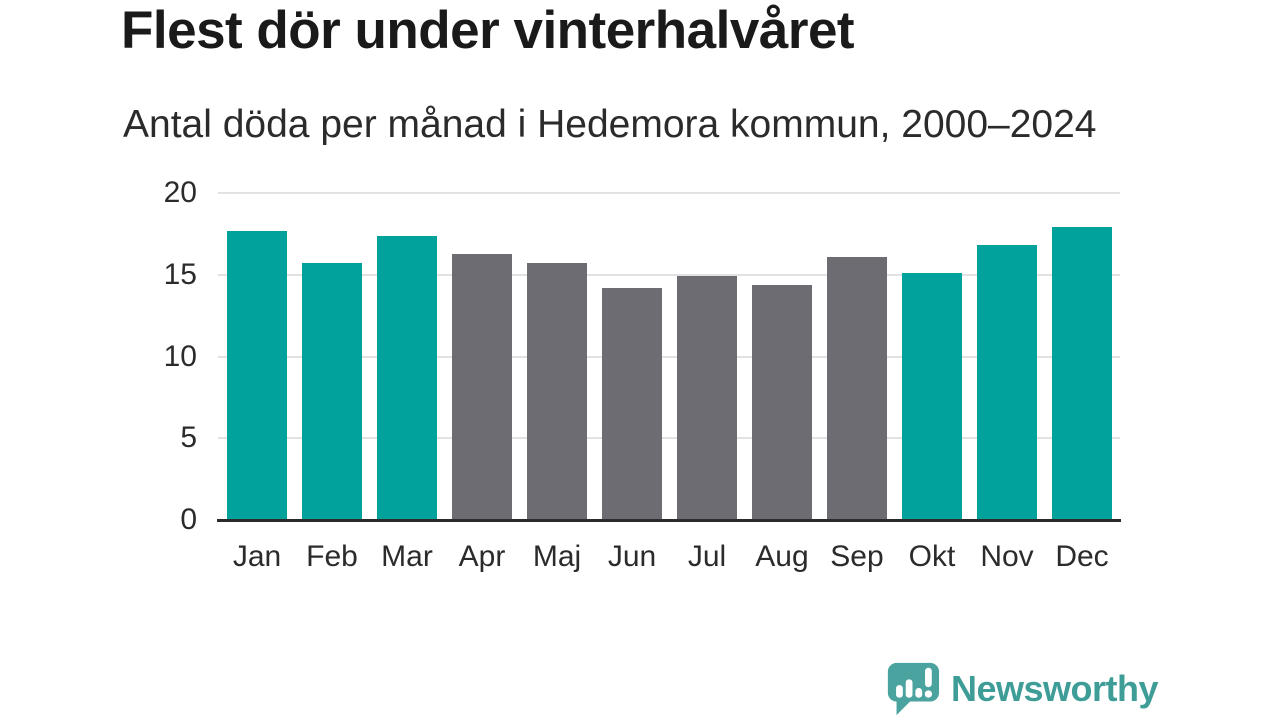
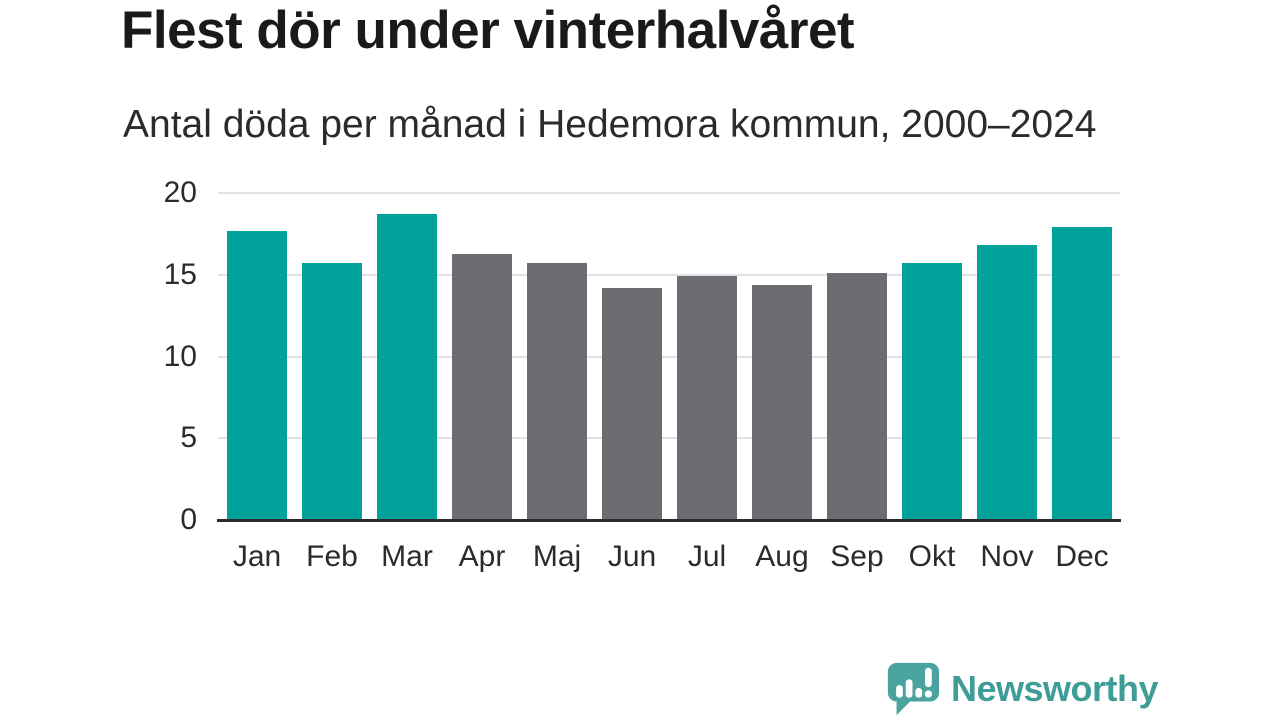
Mar: 17.4 -> 18.7
Sep: 16.1 -> 15.1
Okt: 15.1 -> 15.7
